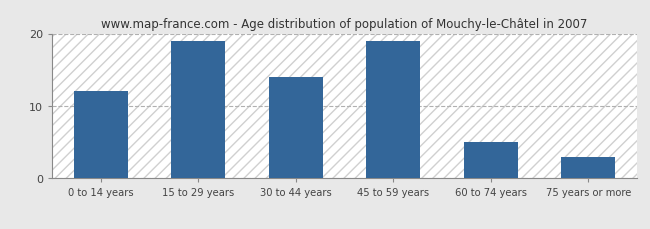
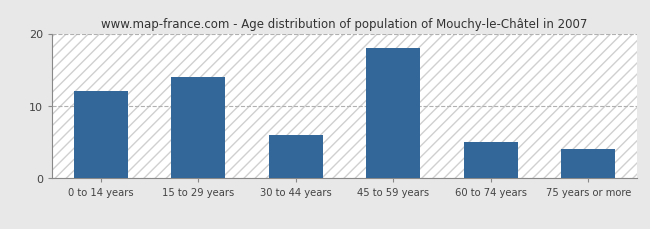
15 to 29 years: 19 -> 14
30 to 44 years: 14 -> 6
45 to 59 years: 19 -> 18
75 years or more: 3 -> 4
